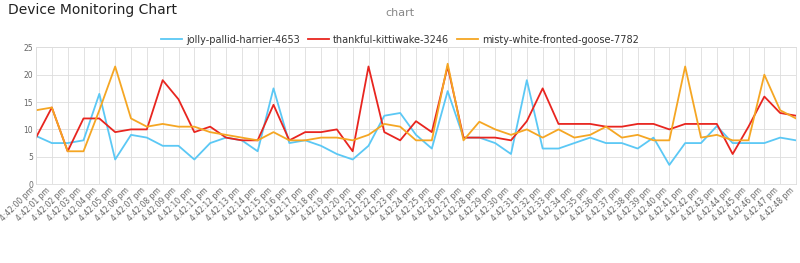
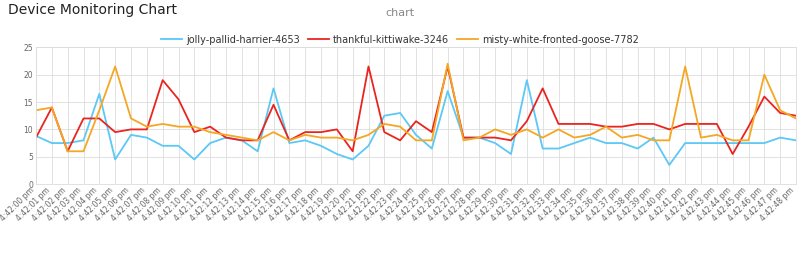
misty-white-fronted-goose-7782/4:42:17 pm: 8.0 -> 9.0
misty-white-fronted-goose-7782/4:42:28 pm: 11.4 -> 8.5
jolly-pallid-harrier-4653/4:42:43 pm: 10.6 -> 7.5
